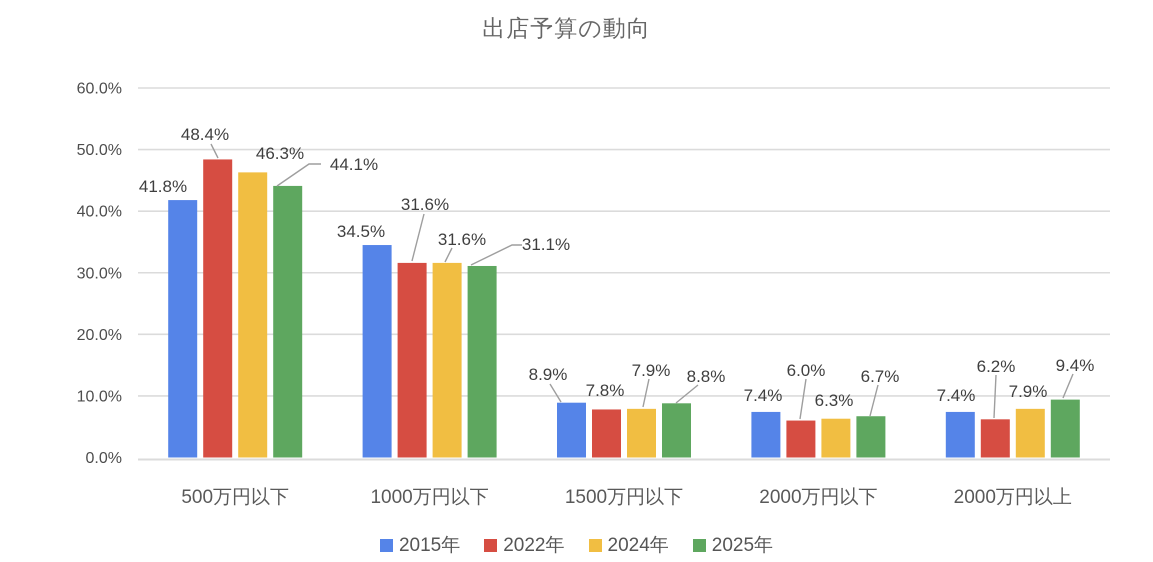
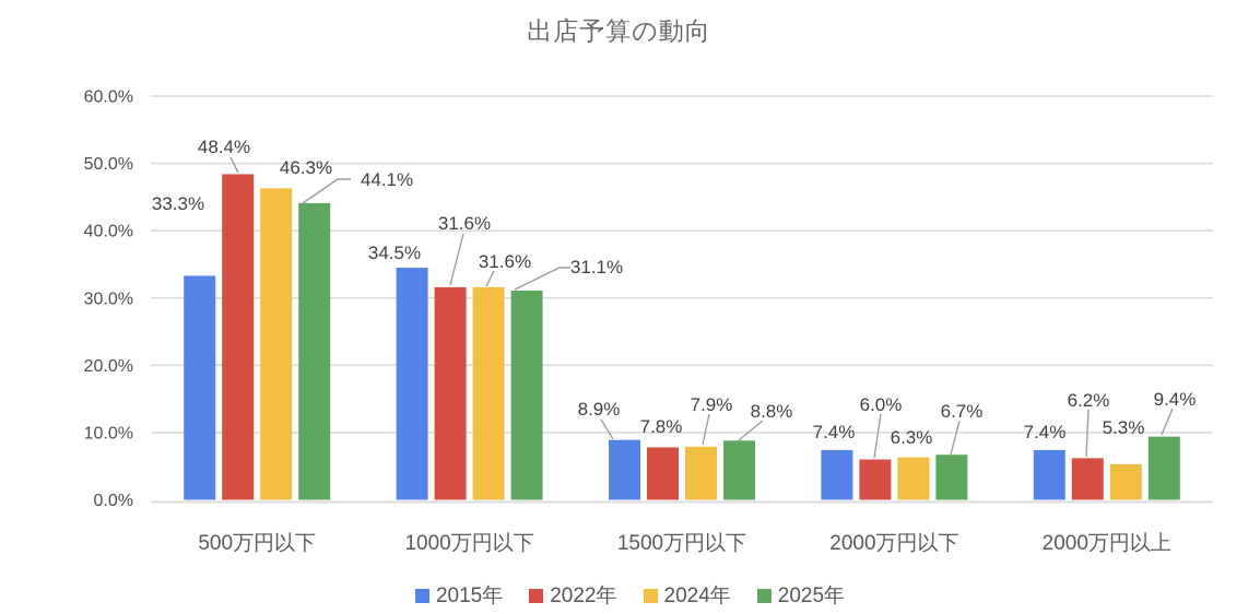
2015年/500万円以下: 41.8% -> 33.3%
2024年/2000万円以上: 7.9% -> 5.3%
